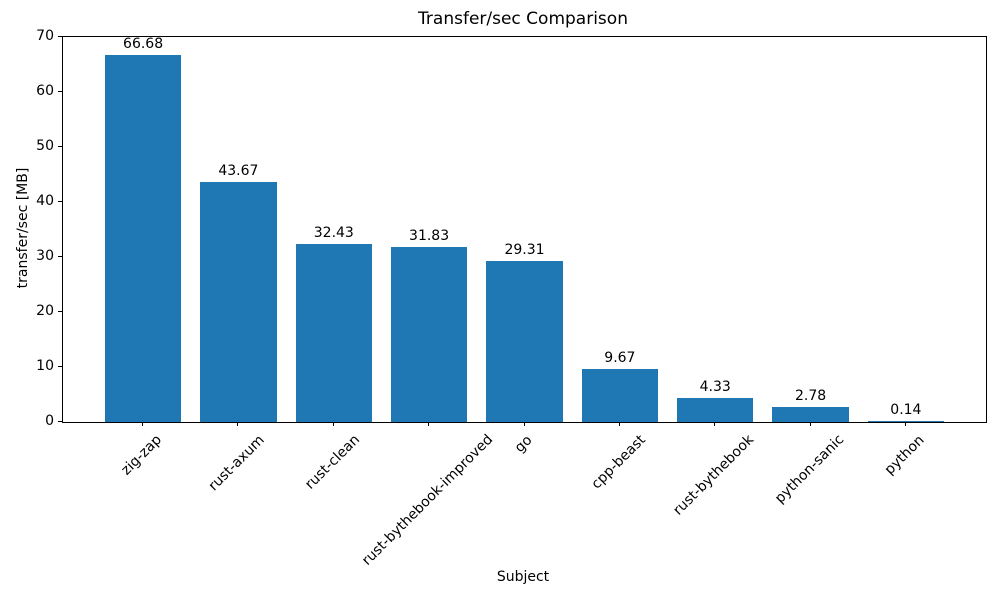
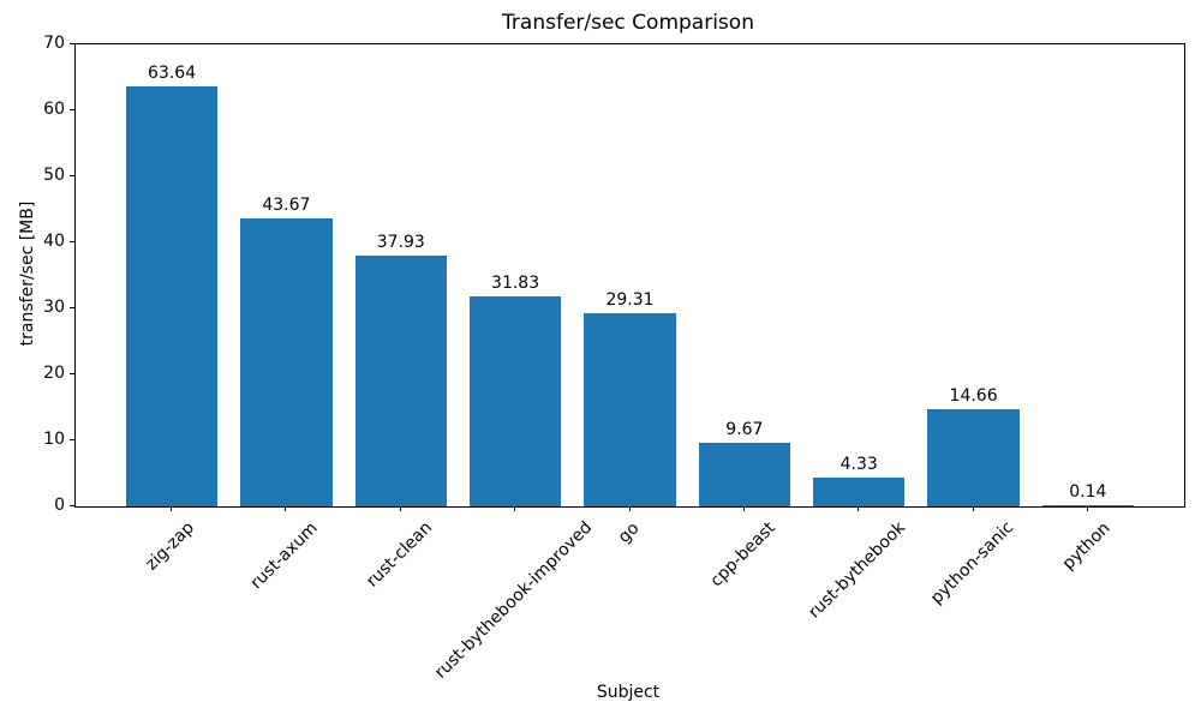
zig-zap: 66.68 -> 63.64
rust-clean: 32.43 -> 37.93
python-sanic: 2.78 -> 14.66
